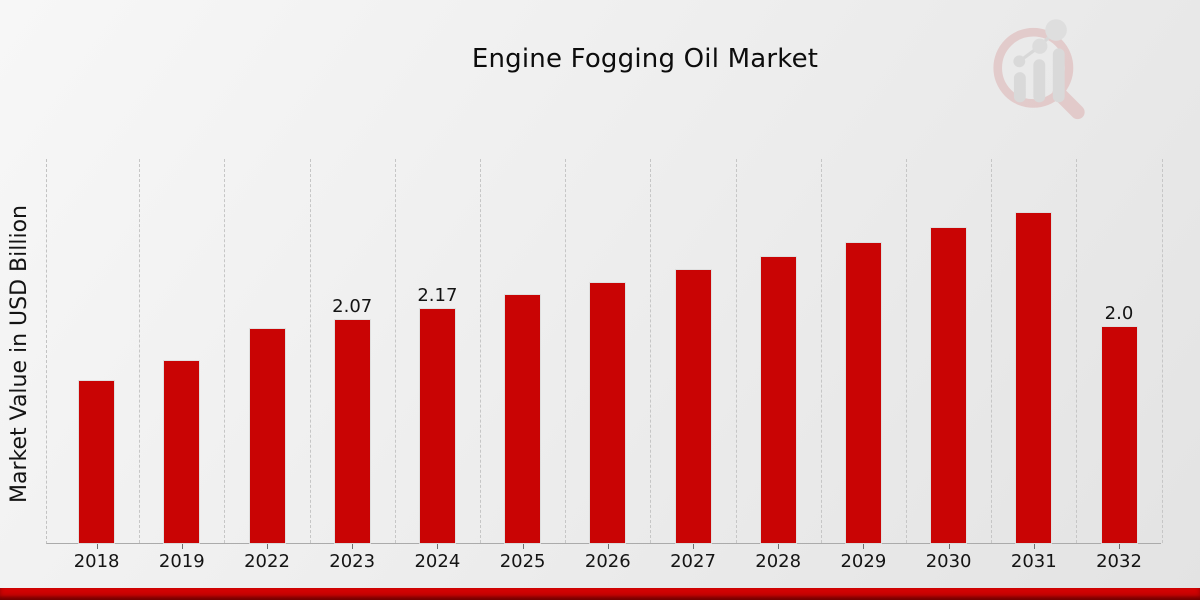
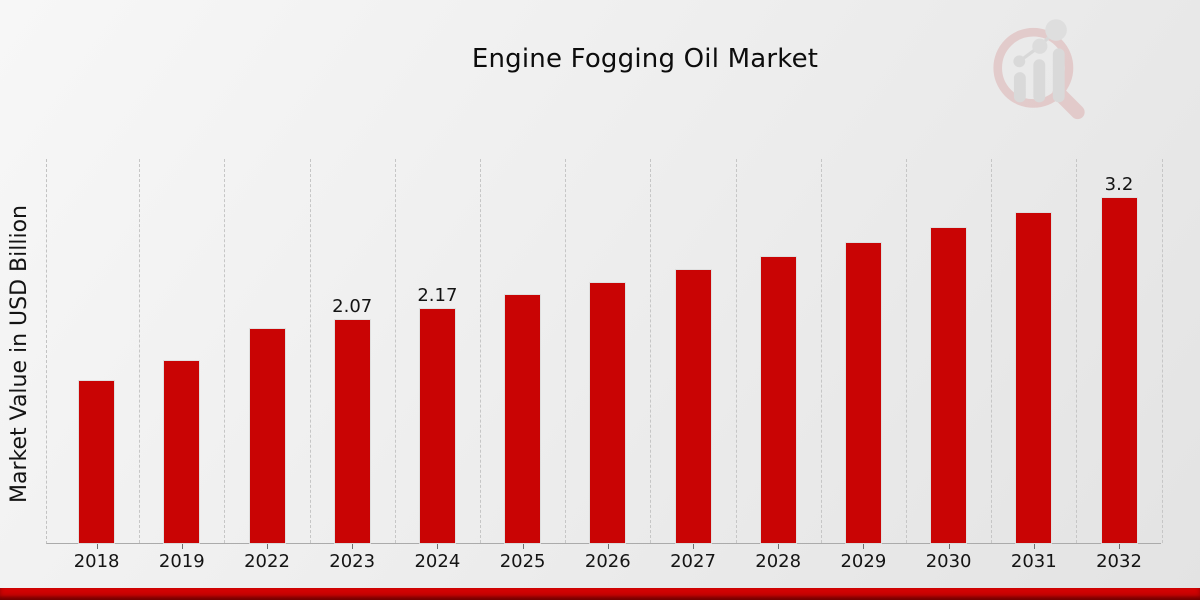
2032: 2.0 -> 3.2
